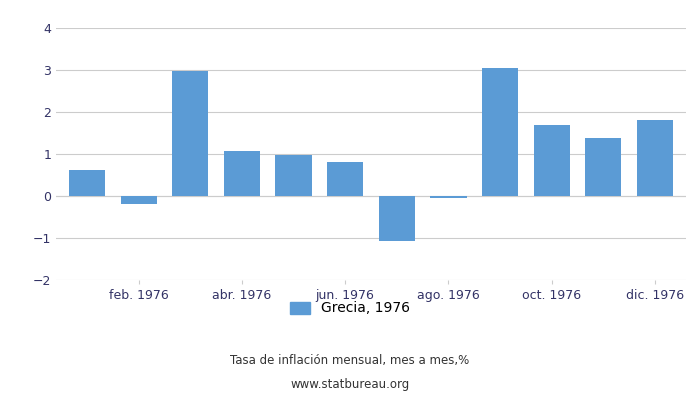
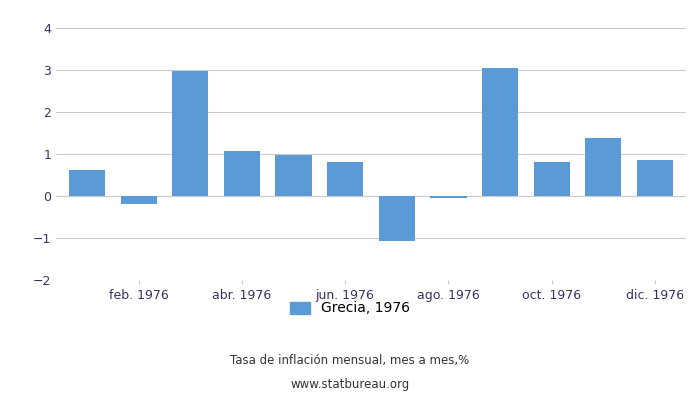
oct. 1976: 1.70 -> 0.80
dic. 1976: 1.80 -> 0.85
